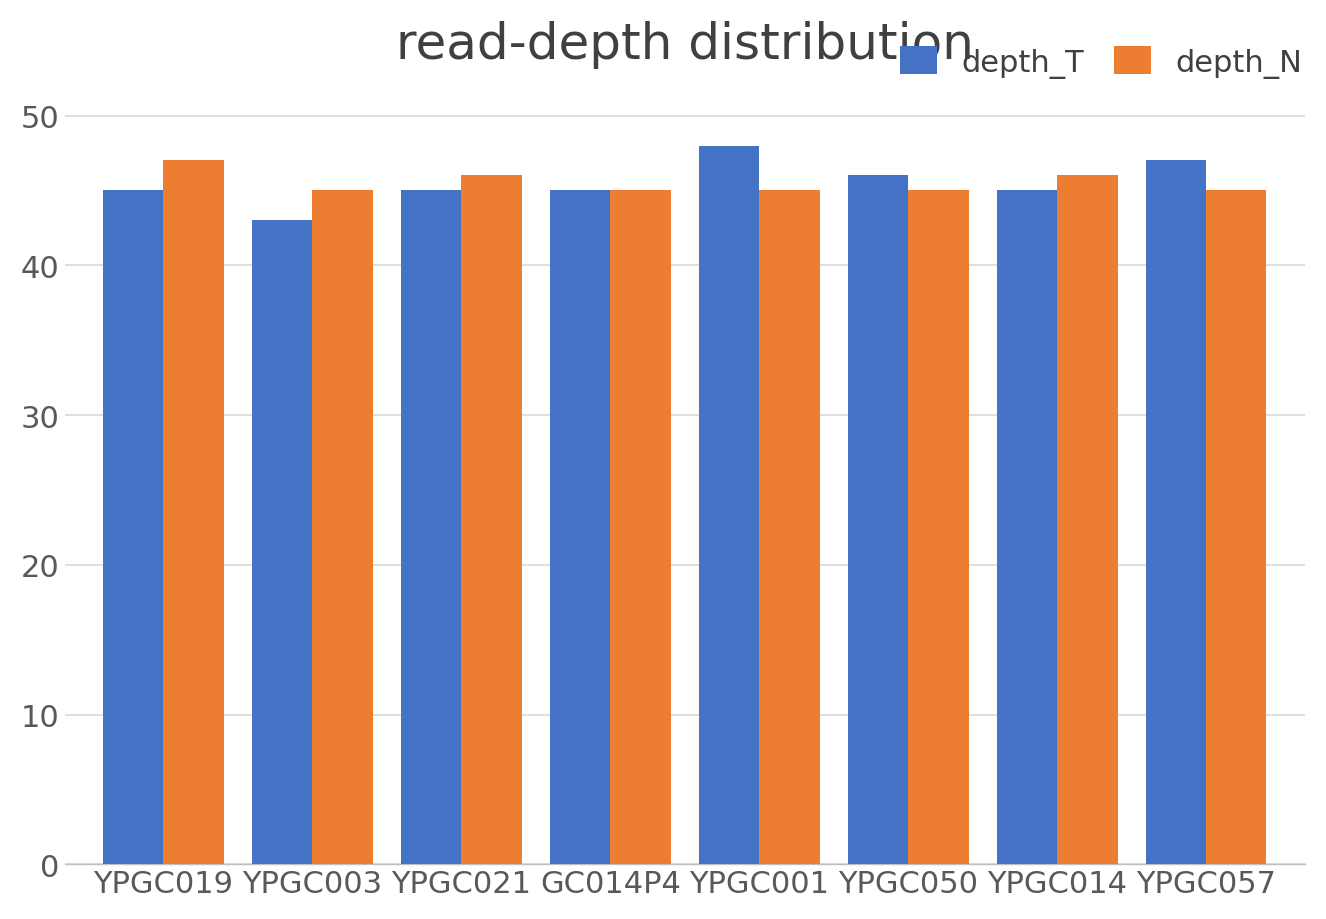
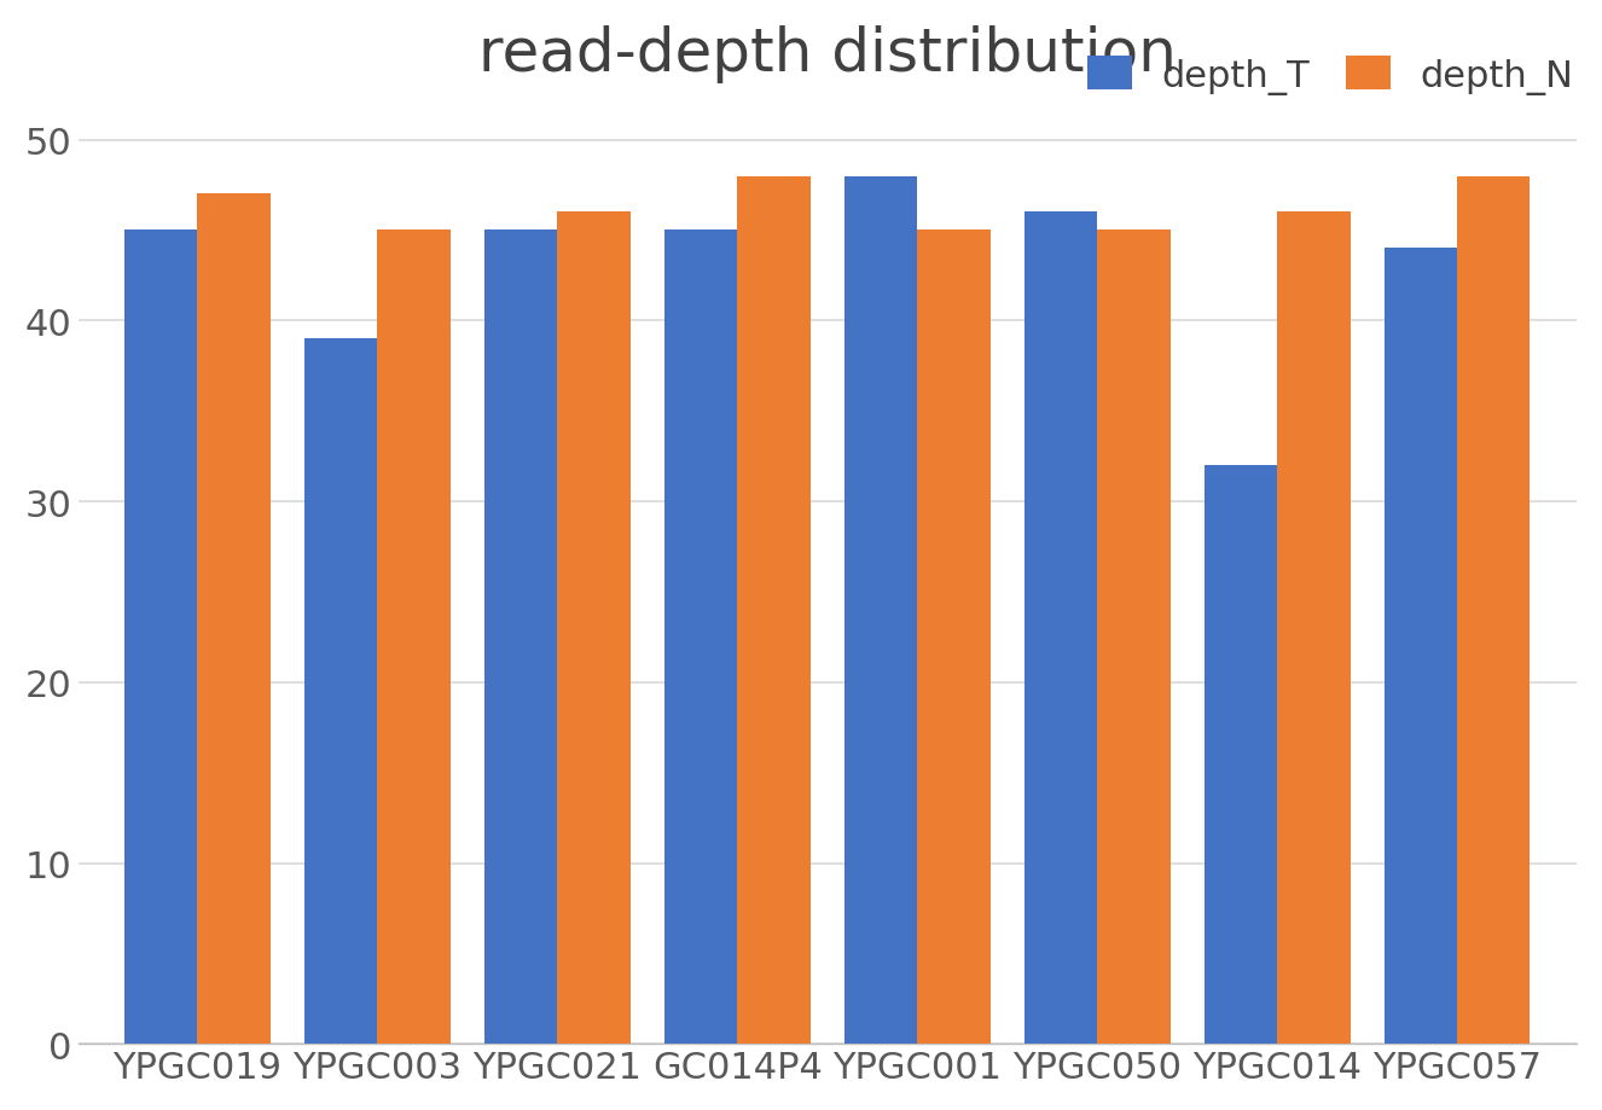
depth_T/YPGC003: 43 -> 39
depth_N/GC014P4: 45 -> 48
depth_T/YPGC014: 45 -> 32
depth_T/YPGC057: 47 -> 44
depth_N/YPGC057: 45 -> 48
